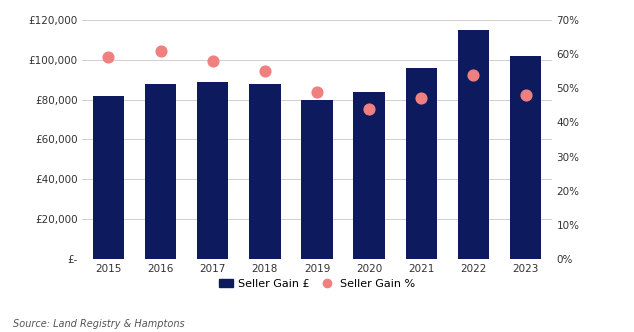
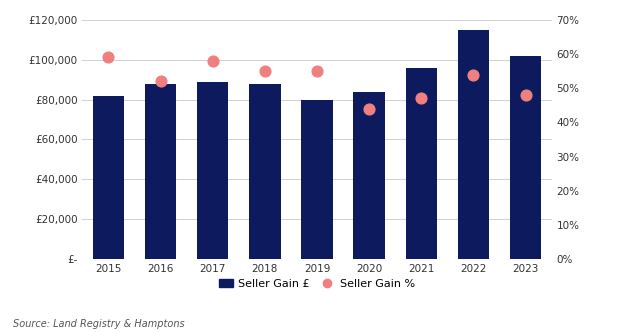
Seller Gain %/2016: 61% -> 52%
Seller Gain %/2019: 49% -> 55%
